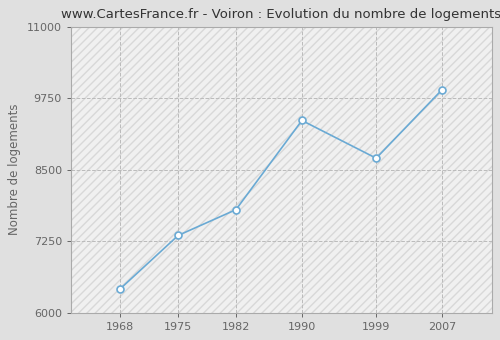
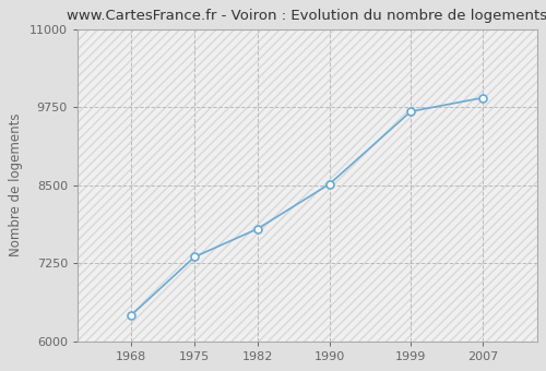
1990: 9360 -> 8520
1999: 8700 -> 9680
